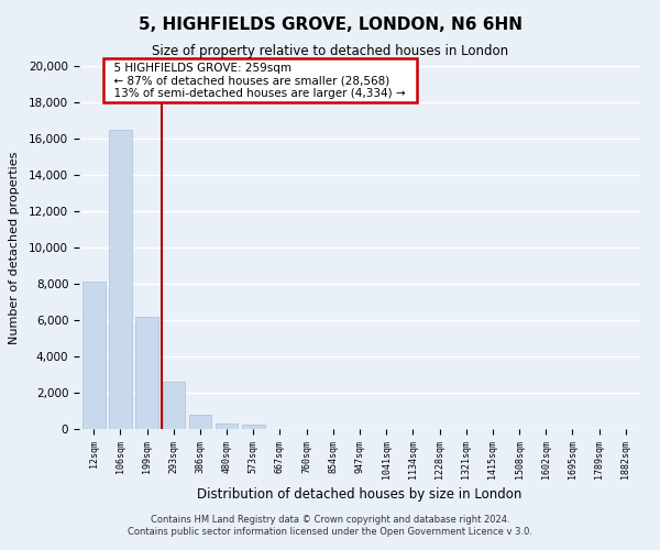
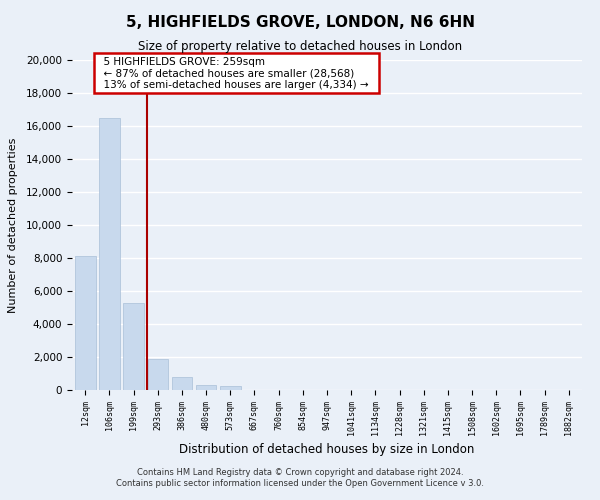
199sqm: 6,200 -> 5,300
293sqm: 2,600 -> 1,800
